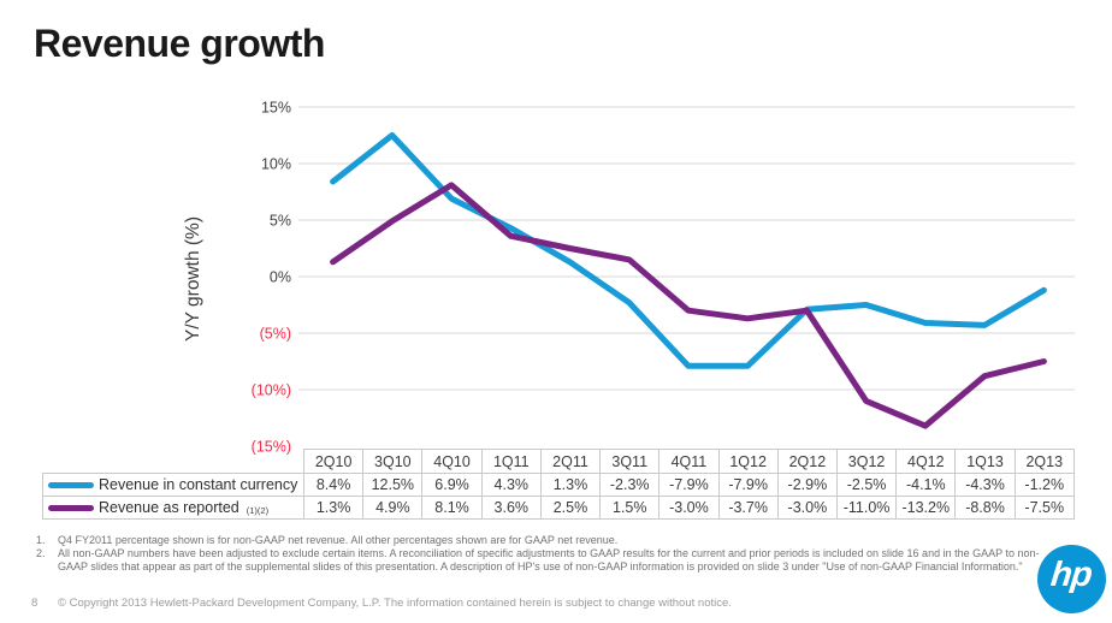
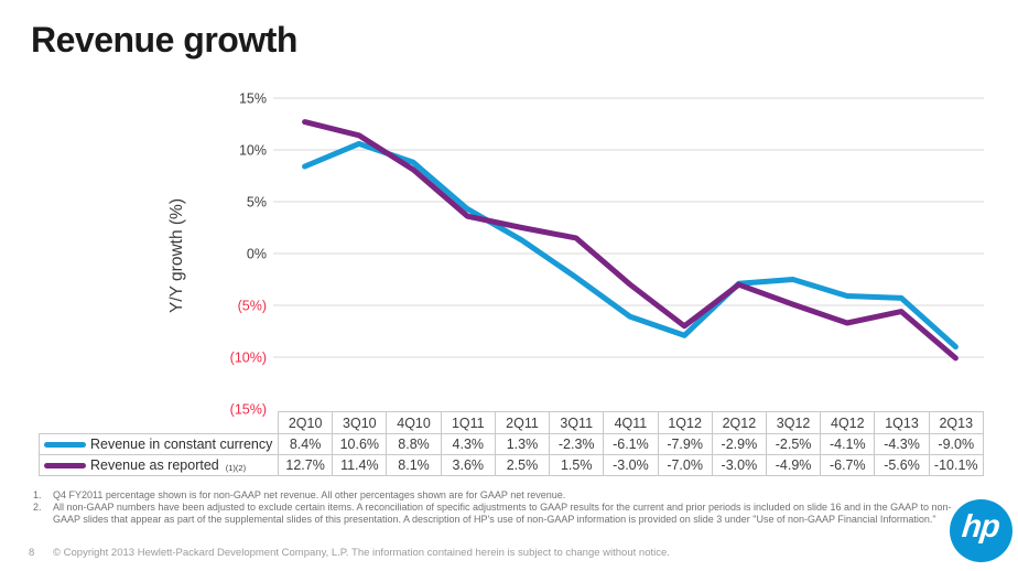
Revenue as reported/2Q10: 1.3% -> 12.7%
Revenue in constant currency/3Q10: 12.5% -> 10.6%
Revenue as reported/3Q10: 4.9% -> 11.4%
Revenue in constant currency/4Q10: 6.9% -> 8.8%
Revenue in constant currency/4Q11: -7.9% -> -6.1%
Revenue as reported/1Q12: -3.7% -> -7.0%
Revenue as reported/3Q12: -11.0% -> -4.9%
Revenue as reported/4Q12: -13.2% -> -6.7%
Revenue as reported/1Q13: -8.8% -> -5.6%
Revenue in constant currency/2Q13: -1.2% -> -9.0%
Revenue as reported/2Q13: -7.5% -> -10.1%
